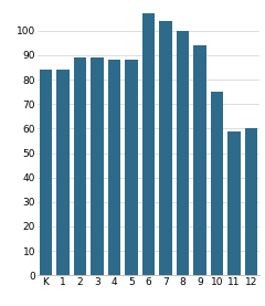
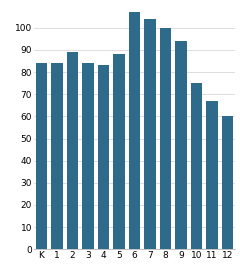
3: 89 -> 84
4: 88 -> 83
11: 59 -> 67
